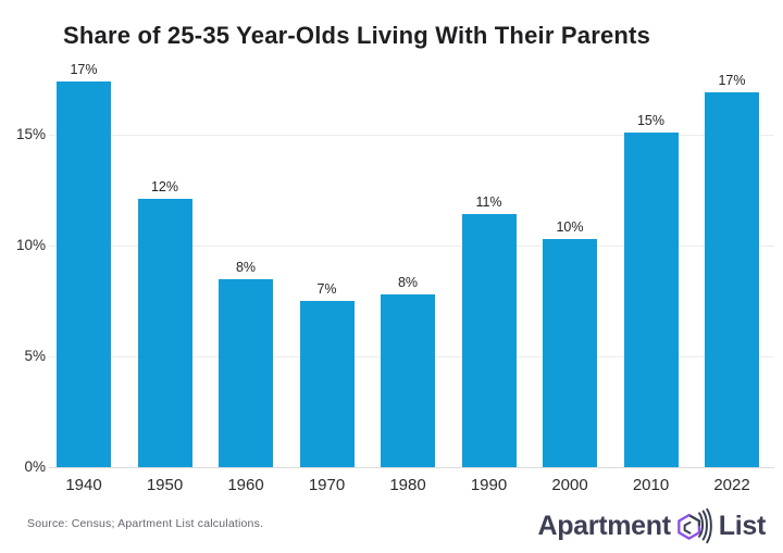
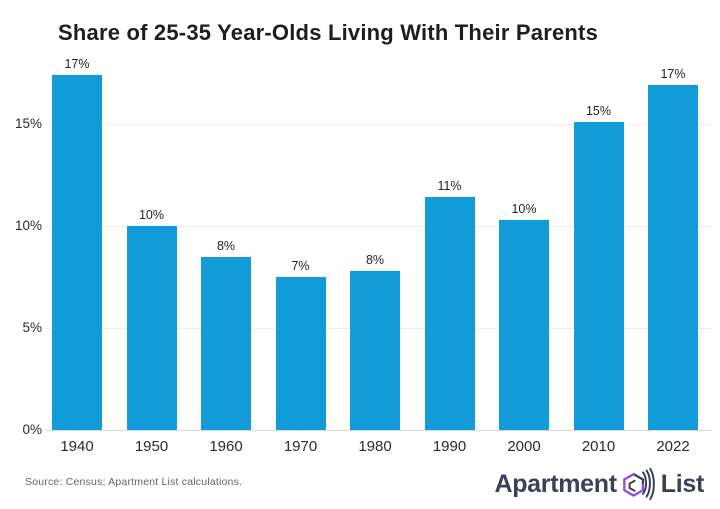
1950: 12% -> 10%
